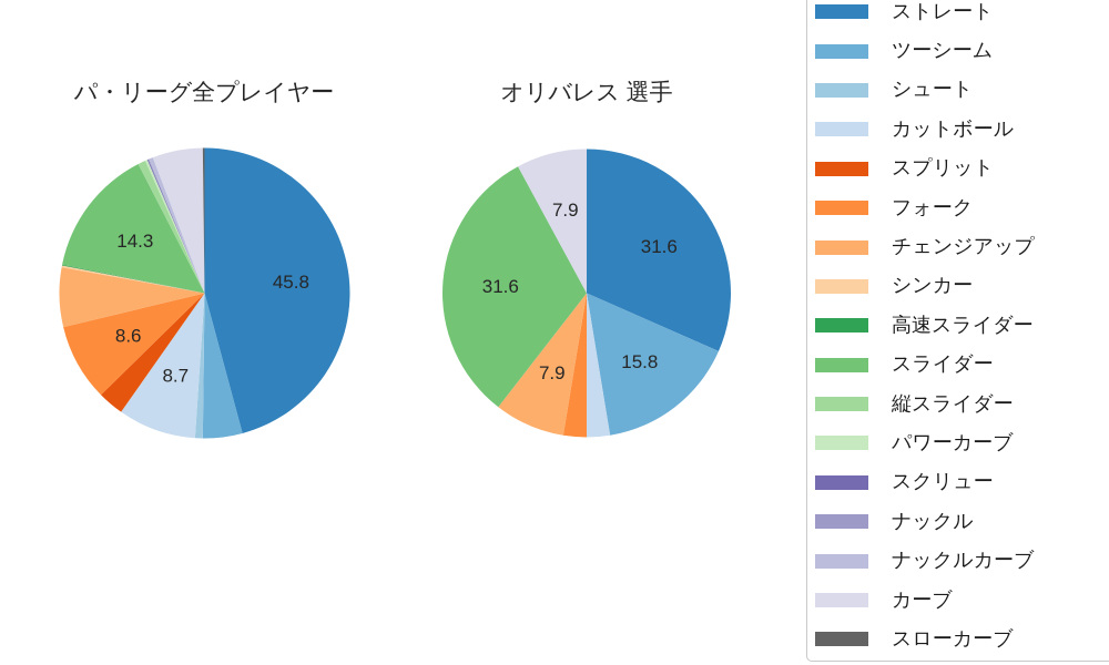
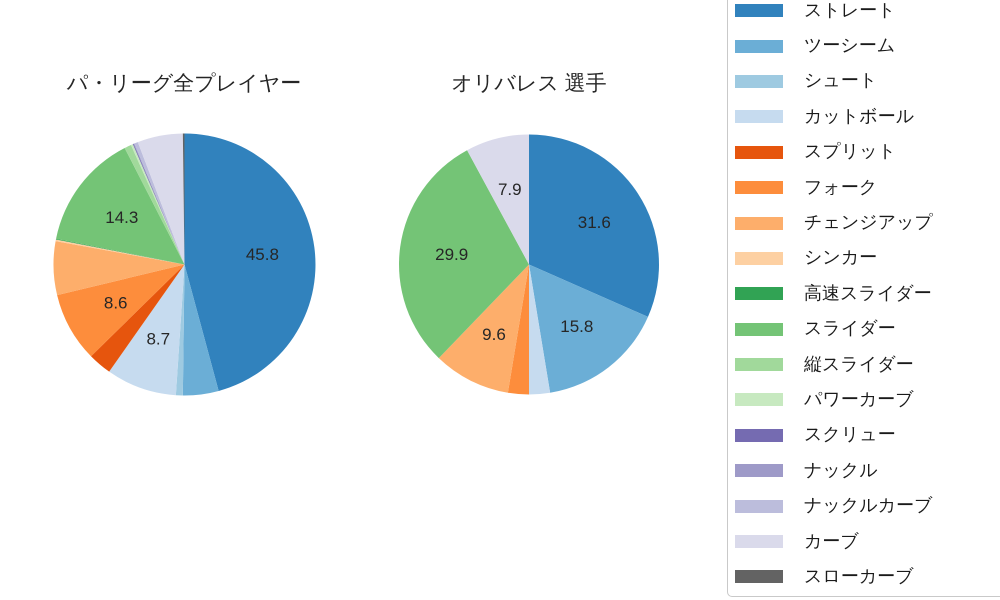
オリバレス 選手/チェンジアップ: 7.9 -> 9.6
オリバレス 選手/スライダー: 31.6 -> 29.9
